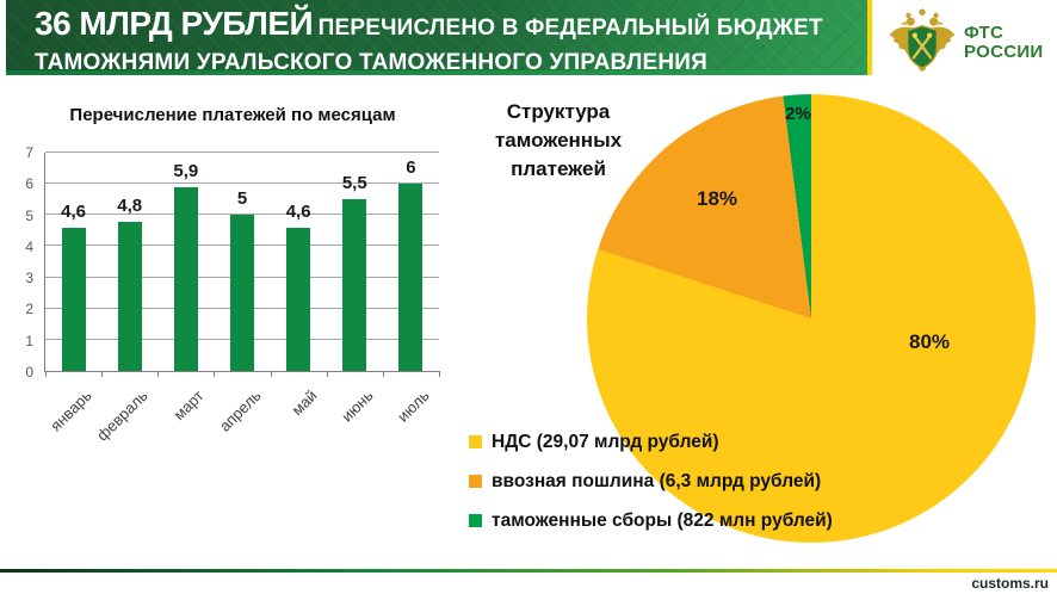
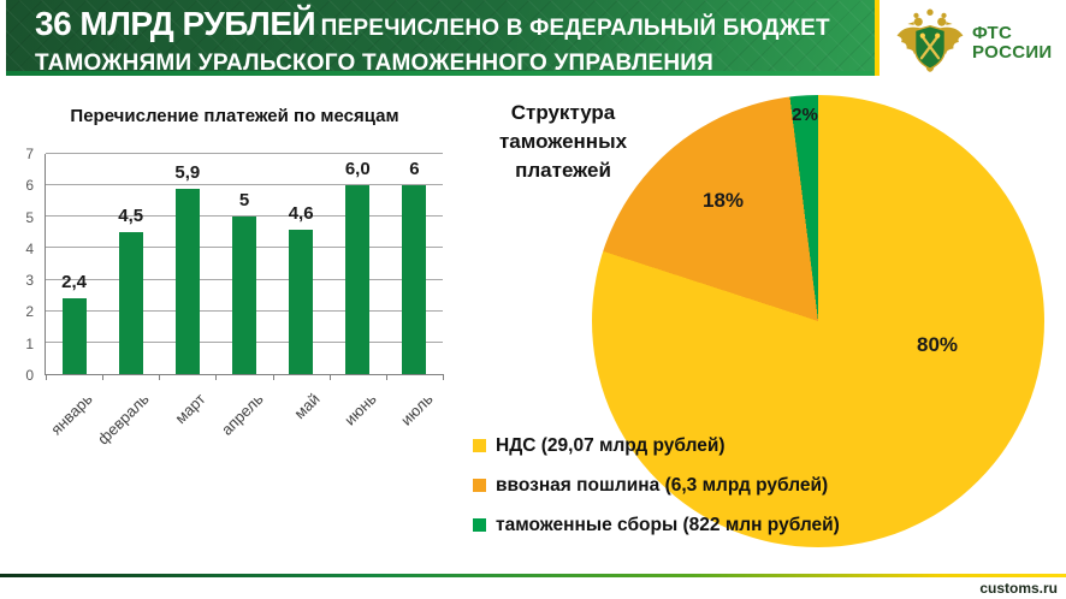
Перечисление платежей по месяцам/январь: 4,6 -> 2,4
Перечисление платежей по месяцам/февраль: 4,8 -> 4,5
Перечисление платежей по месяцам/июнь: 5,5 -> 6,0
